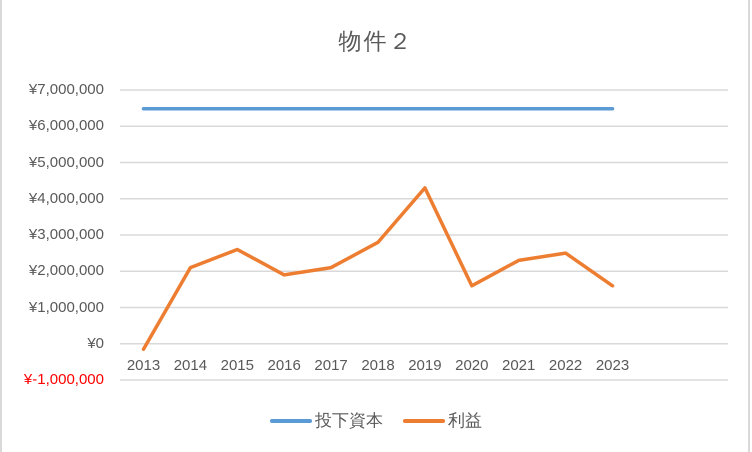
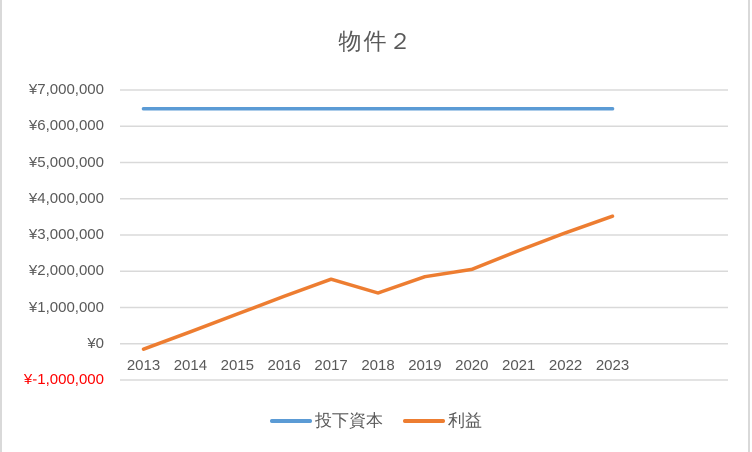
利益/2014: ¥2100000 -> ¥300000
利益/2015: ¥2600000 -> ¥800000
利益/2016: ¥1900000 -> ¥1300000
利益/2017: ¥2100000 -> ¥1800000
利益/2018: ¥2800000 -> ¥1400000
利益/2019: ¥4300000 -> ¥1800000
利益/2020: ¥1600000 -> ¥2000000
利益/2021: ¥2300000 -> ¥2600000
利益/2022: ¥2500000 -> ¥3100000
利益/2023: ¥1600000 -> ¥3500000
